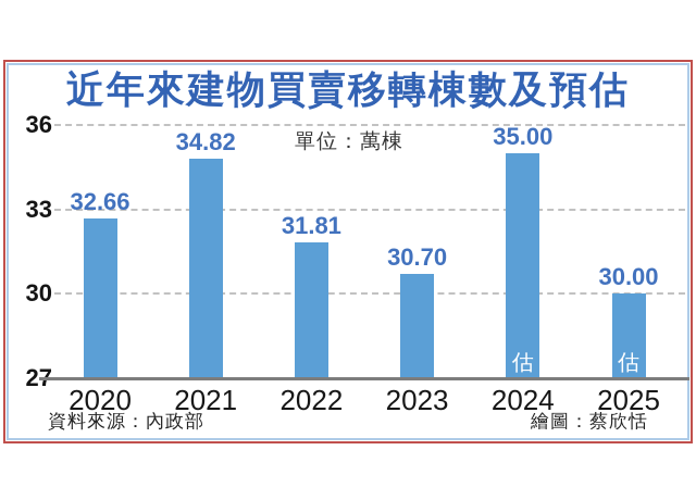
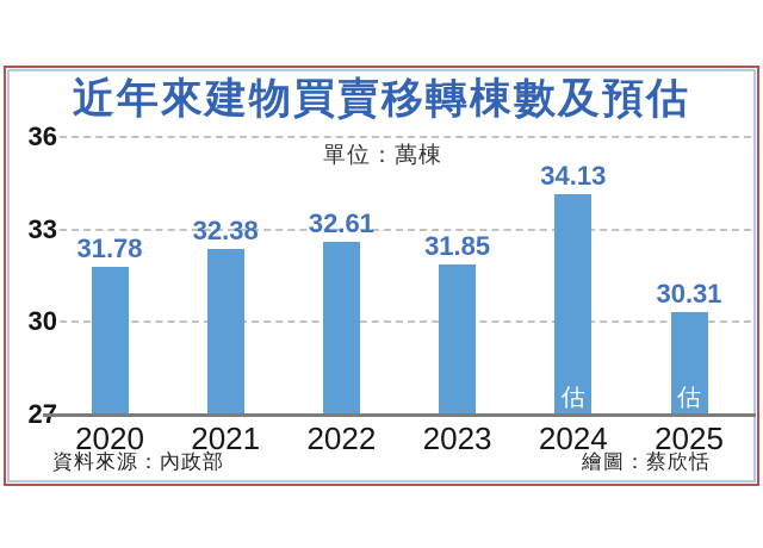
2020: 32.66 -> 31.78
2021: 34.82 -> 32.38
2022: 31.81 -> 32.61
2023: 30.70 -> 31.85
2024: 35.00 -> 34.13
2025: 30.00 -> 30.31
